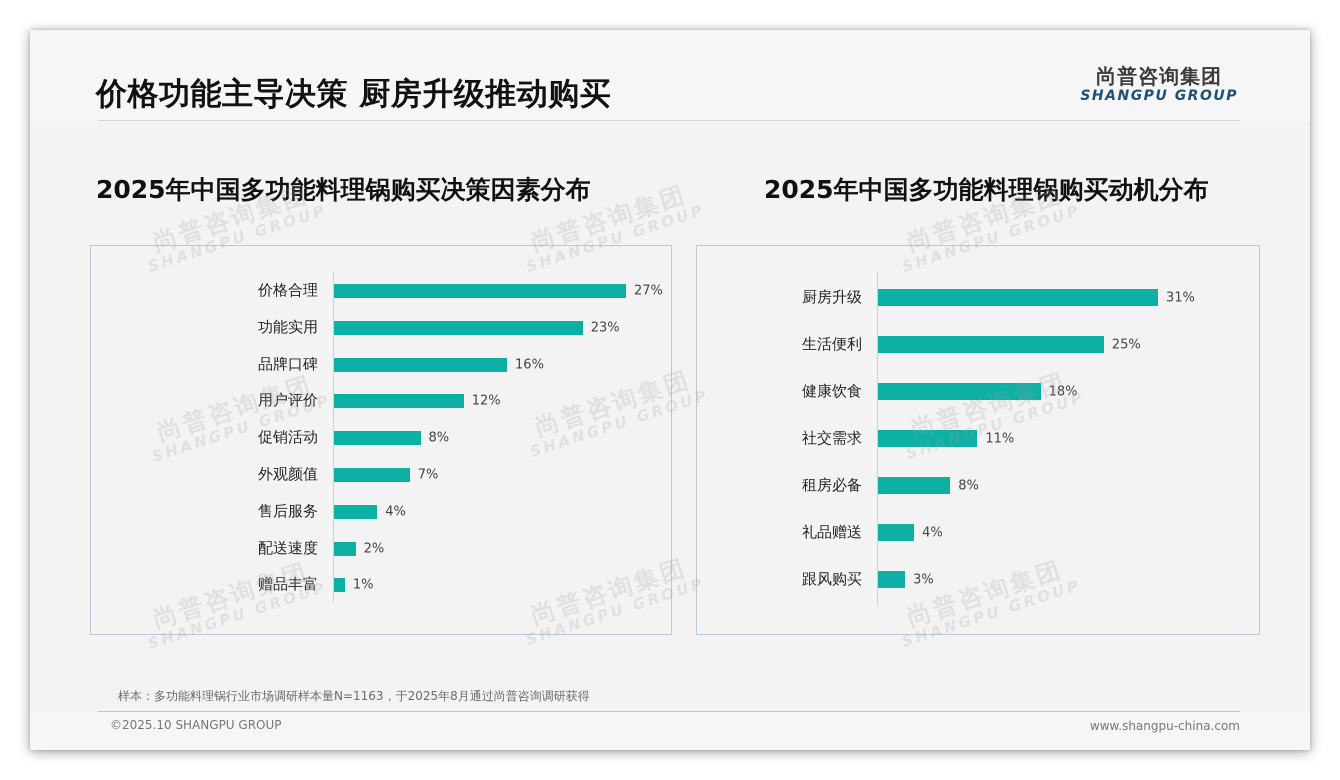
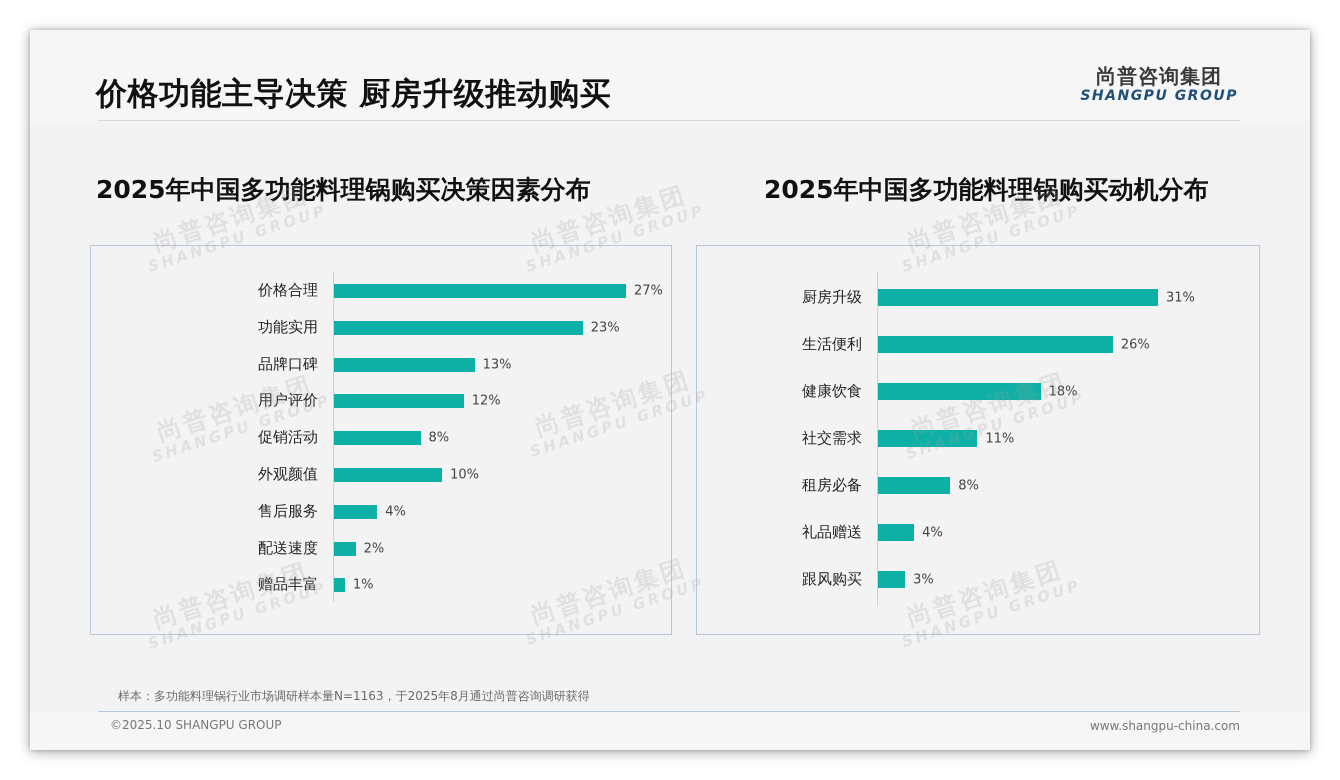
2025年中国多功能料理锅购买决策因素分布/品牌口碑: 16% -> 13%
2025年中国多功能料理锅购买决策因素分布/外观颜值: 7% -> 10%
2025年中国多功能料理锅购买动机分布/生活便利: 25% -> 26%
